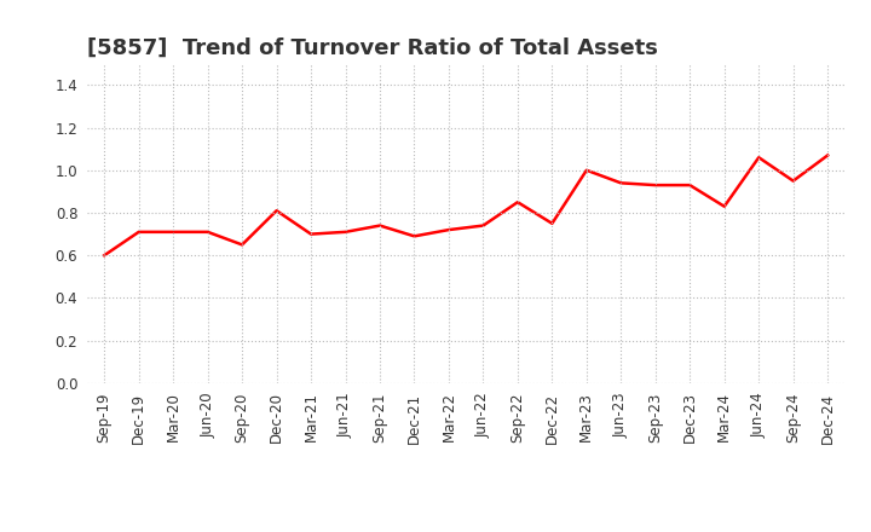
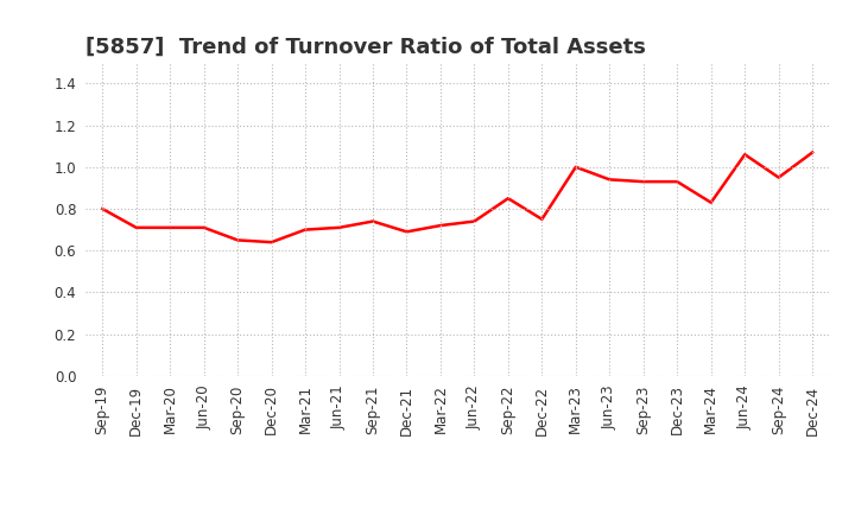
Sep-19: 0.60 -> 0.80
Dec-20: 0.81 -> 0.64
